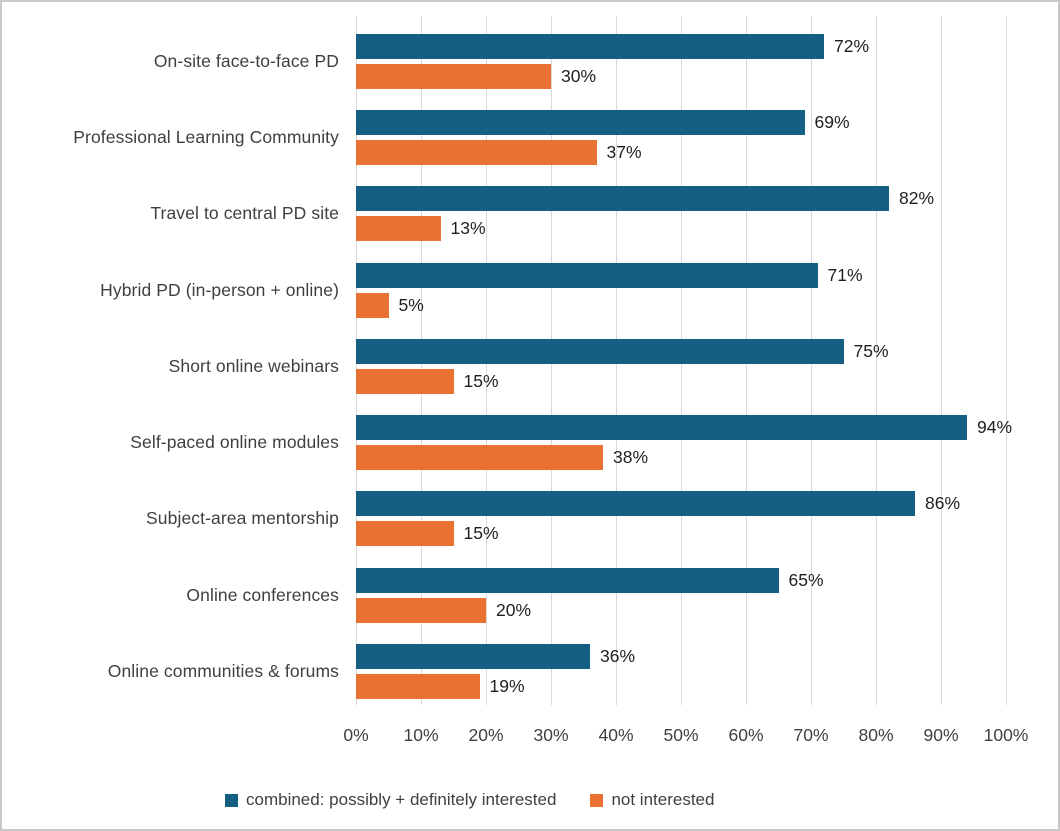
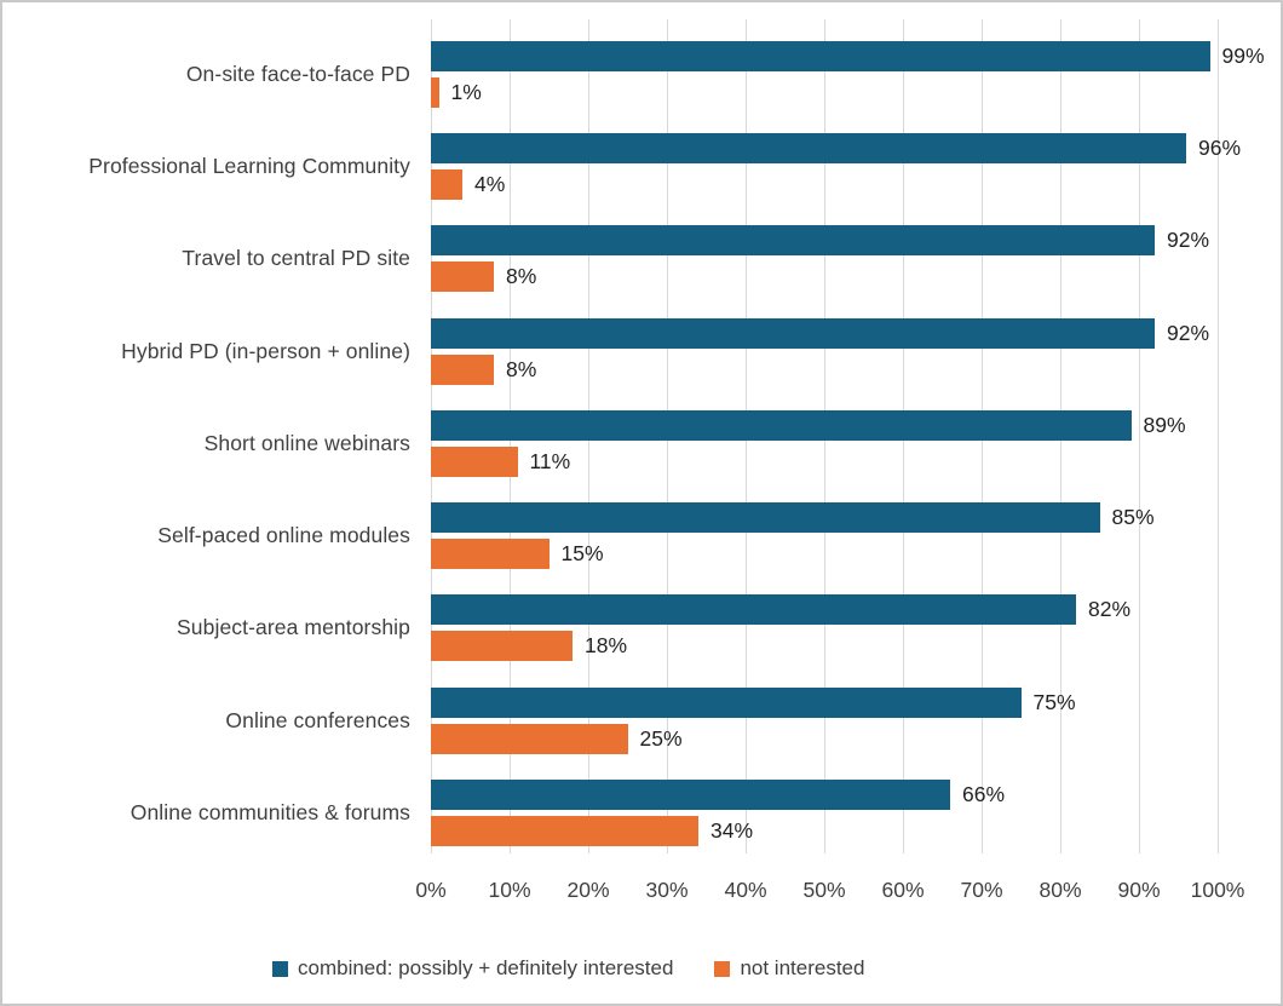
combined: possibly + definitely interested/On-site face-to-face PD: 72% -> 99%
not interested/On-site face-to-face PD: 30% -> 1%
combined: possibly + definitely interested/Professional Learning Community: 69% -> 96%
not interested/Professional Learning Community: 37% -> 4%
combined: possibly + definitely interested/Travel to central PD site: 82% -> 92%
not interested/Travel to central PD site: 13% -> 8%
combined: possibly + definitely interested/Hybrid PD (in-person + online): 71% -> 92%
not interested/Hybrid PD (in-person + online): 5% -> 8%
combined: possibly + definitely interested/Short online webinars: 75% -> 89%
not interested/Short online webinars: 15% -> 11%
combined: possibly + definitely interested/Self-paced online modules: 94% -> 85%
not interested/Self-paced online modules: 38% -> 15%
combined: possibly + definitely interested/Subject-area mentorship: 86% -> 82%
not interested/Subject-area mentorship: 15% -> 18%
combined: possibly + definitely interested/Online conferences: 65% -> 75%
not interested/Online conferences: 20% -> 25%
combined: possibly + definitely interested/Online communities & forums: 36% -> 66%
not interested/Online communities & forums: 19% -> 34%
